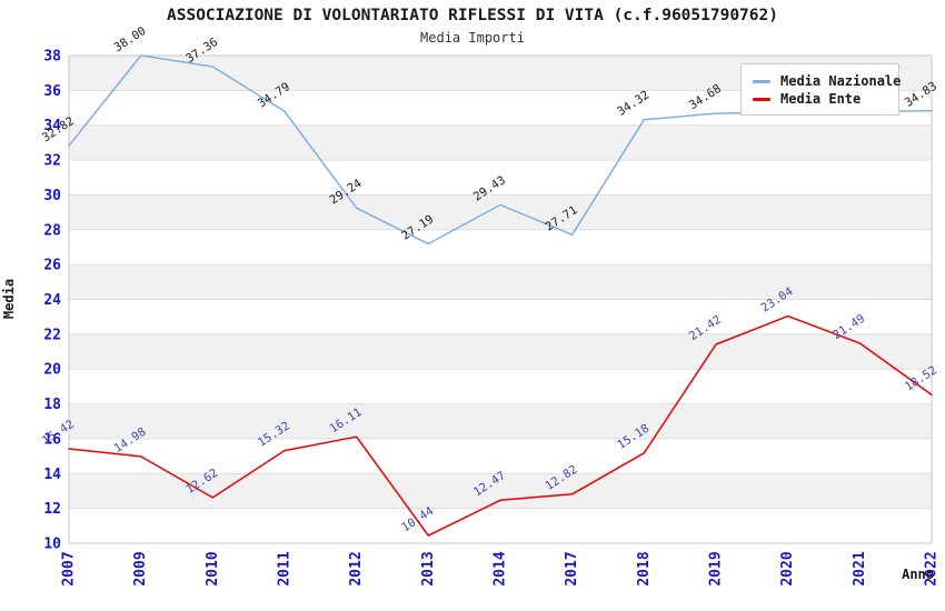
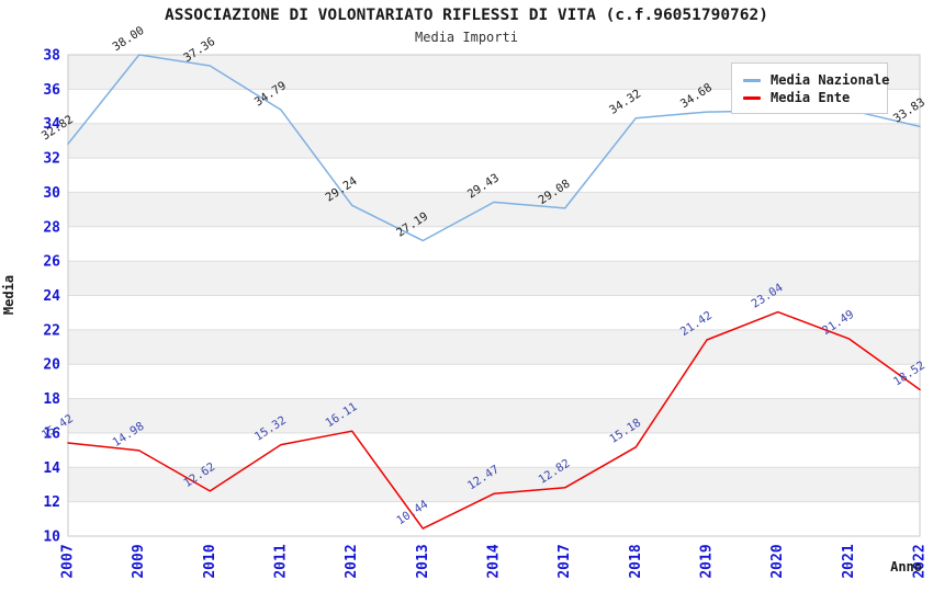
Media Nazionale/2017: 27.71 -> 29.08
Media Nazionale/2022: 34.83 -> 33.83
